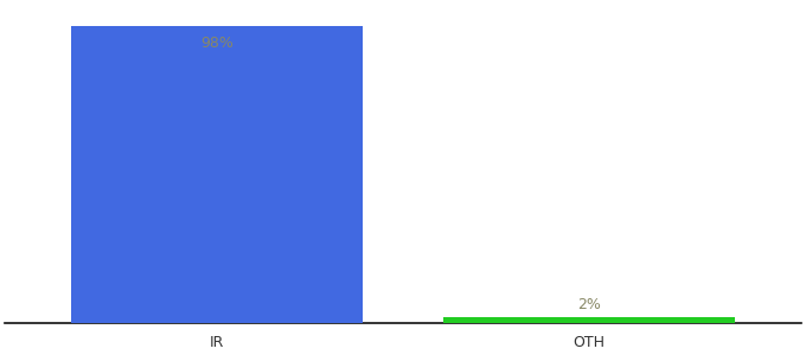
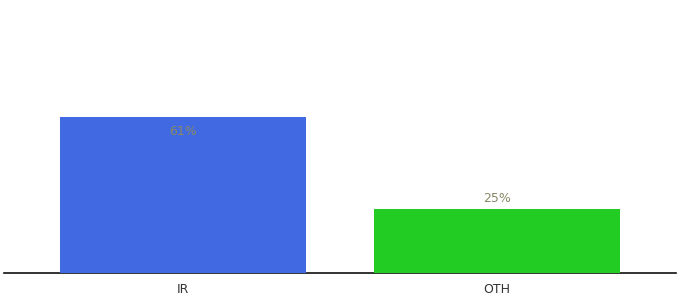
IR: 98% -> 61%
OTH: 2% -> 25%
